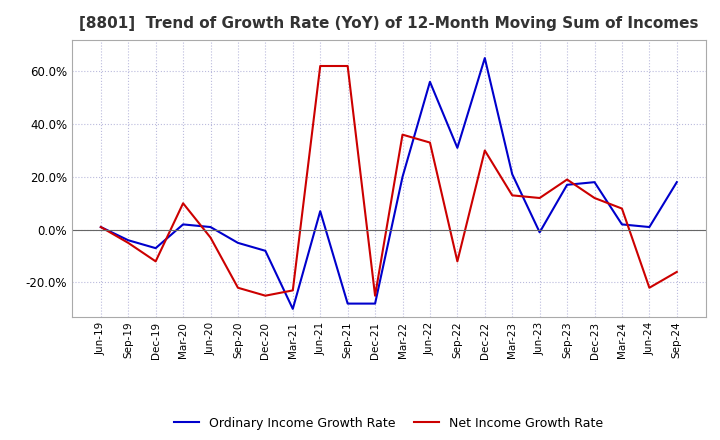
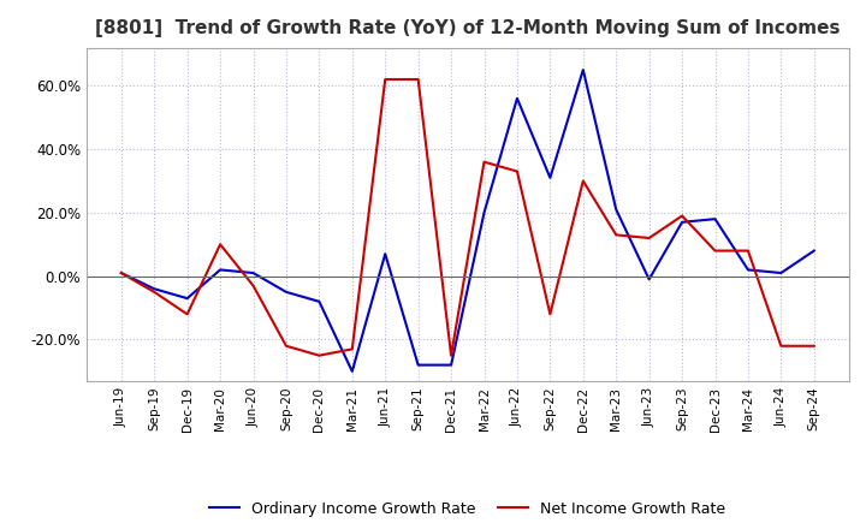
Net Income Growth Rate/Dec-23: 12% -> 8%
Ordinary Income Growth Rate/Sep-24: 18% -> 8%
Net Income Growth Rate/Sep-24: -16% -> -22%
